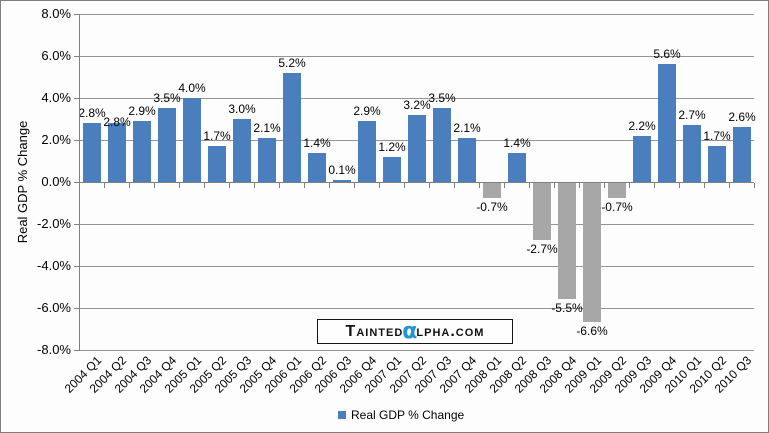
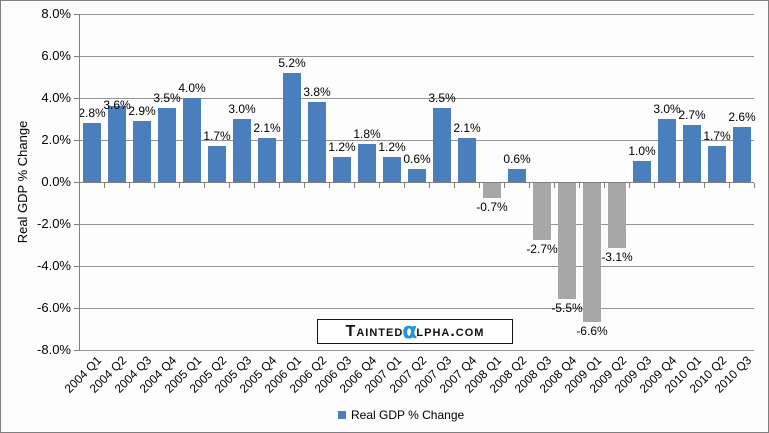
2004 Q2: 2.8% -> 3.6%
2006 Q2: 1.4% -> 3.8%
2006 Q3: 0.1% -> 1.2%
2006 Q4: 2.9% -> 1.8%
2007 Q2: 3.2% -> 0.6%
2008 Q2: 1.4% -> 0.6%
2009 Q2: -0.7% -> -3.1%
2009 Q3: 2.2% -> 1.0%
2009 Q4: 5.6% -> 3.0%
